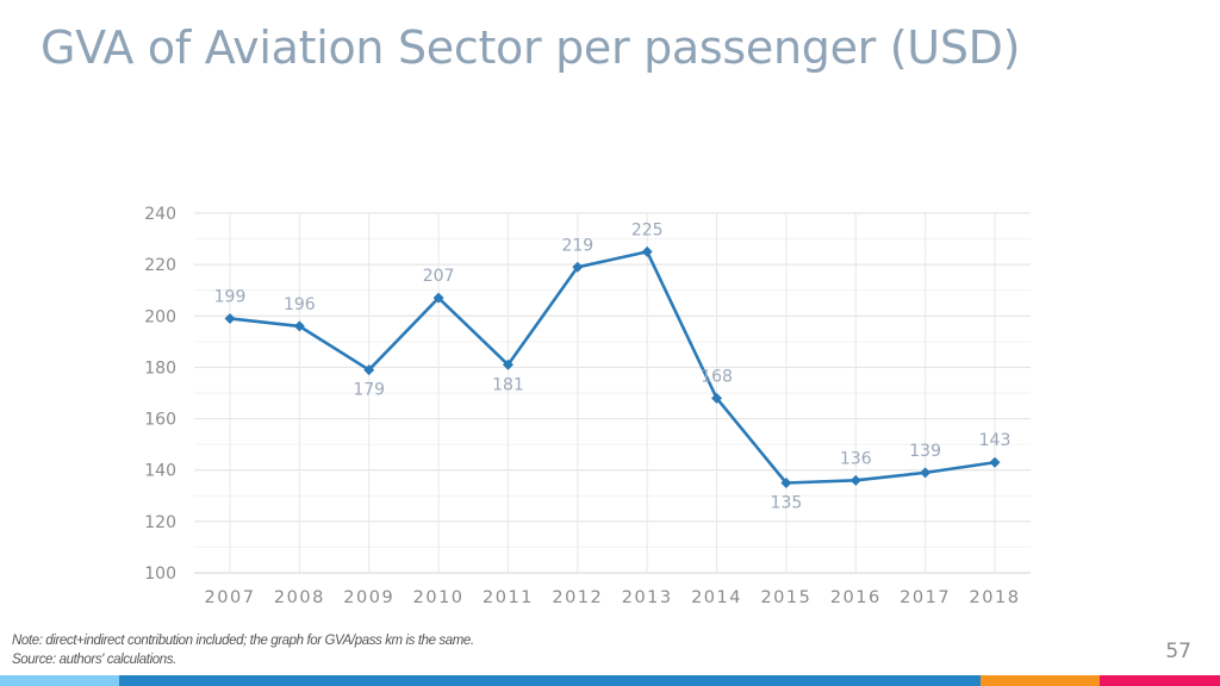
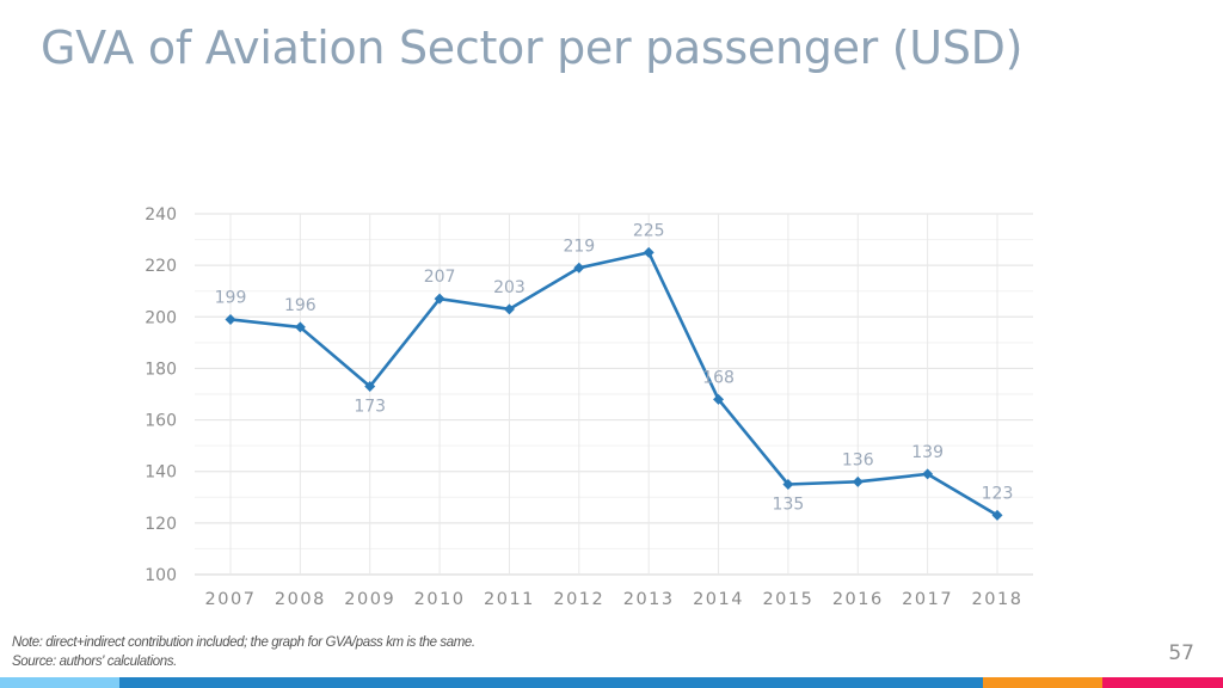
2009: 179 -> 173
2011: 181 -> 203
2018: 143 -> 123
